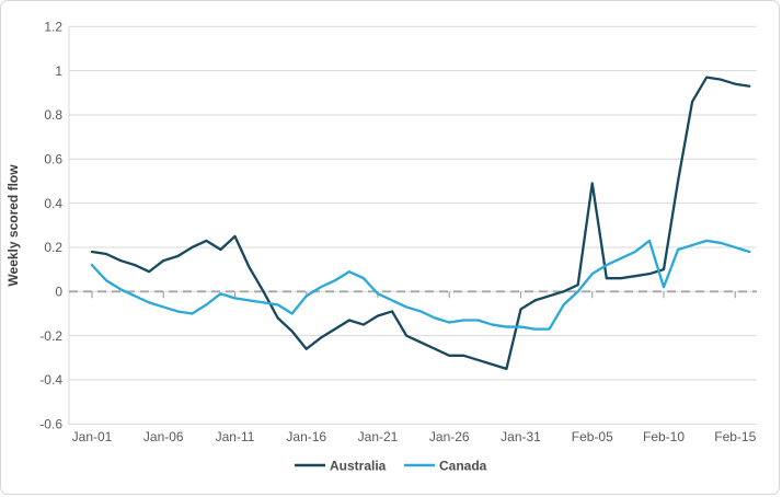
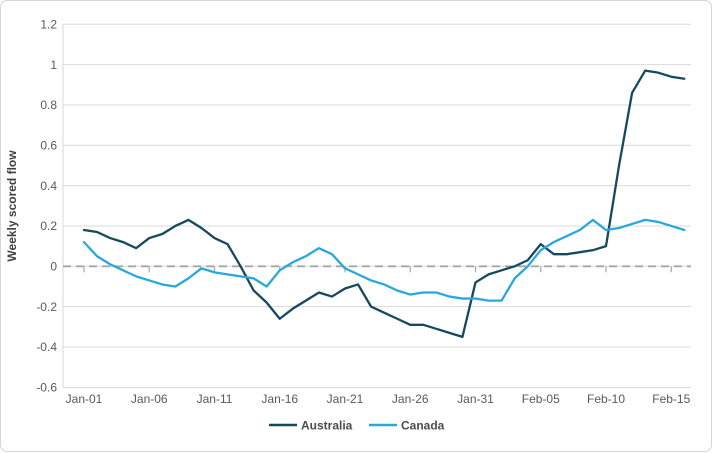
Australia/Jan-11: 0.25 -> 0.14
Australia/Feb-05: 0.49 -> 0.11
Canada/Feb-10: 0.02 -> 0.18
